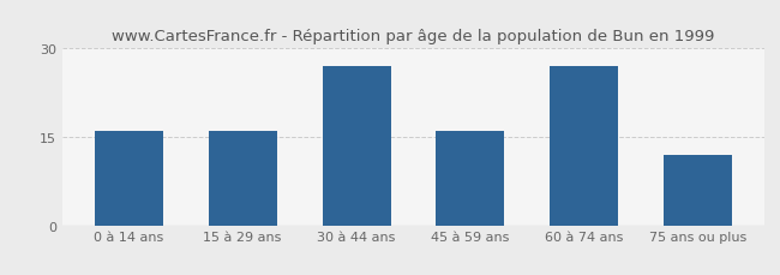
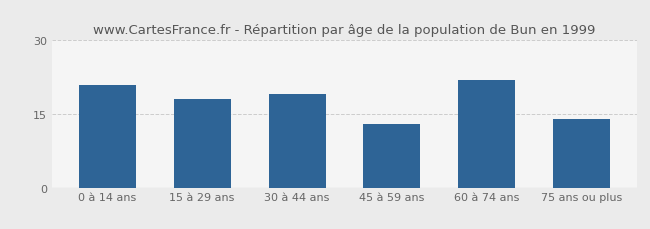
0 à 14 ans: 16 -> 21
15 à 29 ans: 16 -> 18
30 à 44 ans: 27 -> 19
45 à 59 ans: 16 -> 13
60 à 74 ans: 27 -> 22
75 ans ou plus: 12 -> 14
